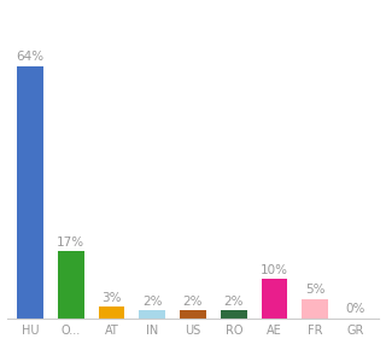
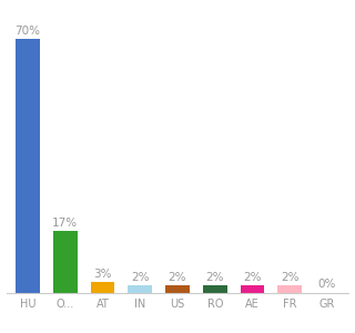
HU: 64% -> 70%
AE: 10% -> 2%
FR: 5% -> 2%
